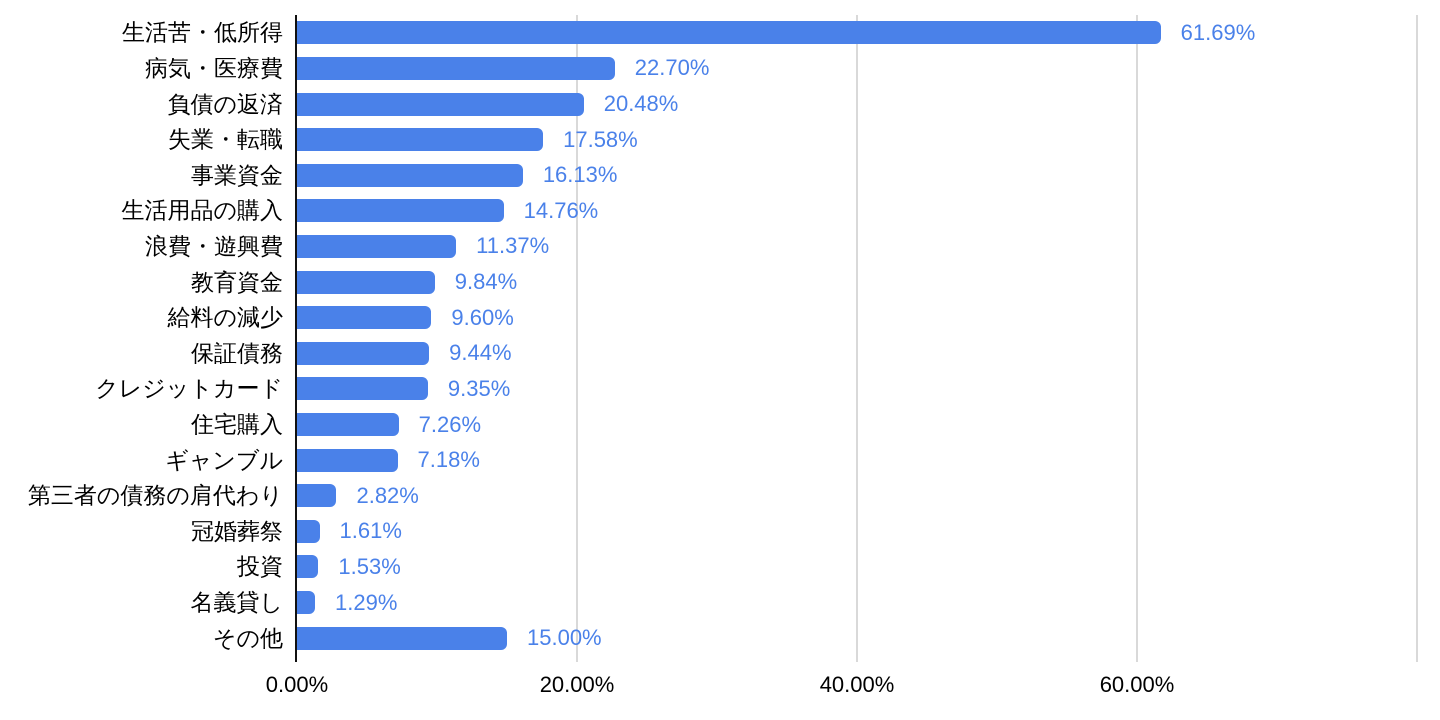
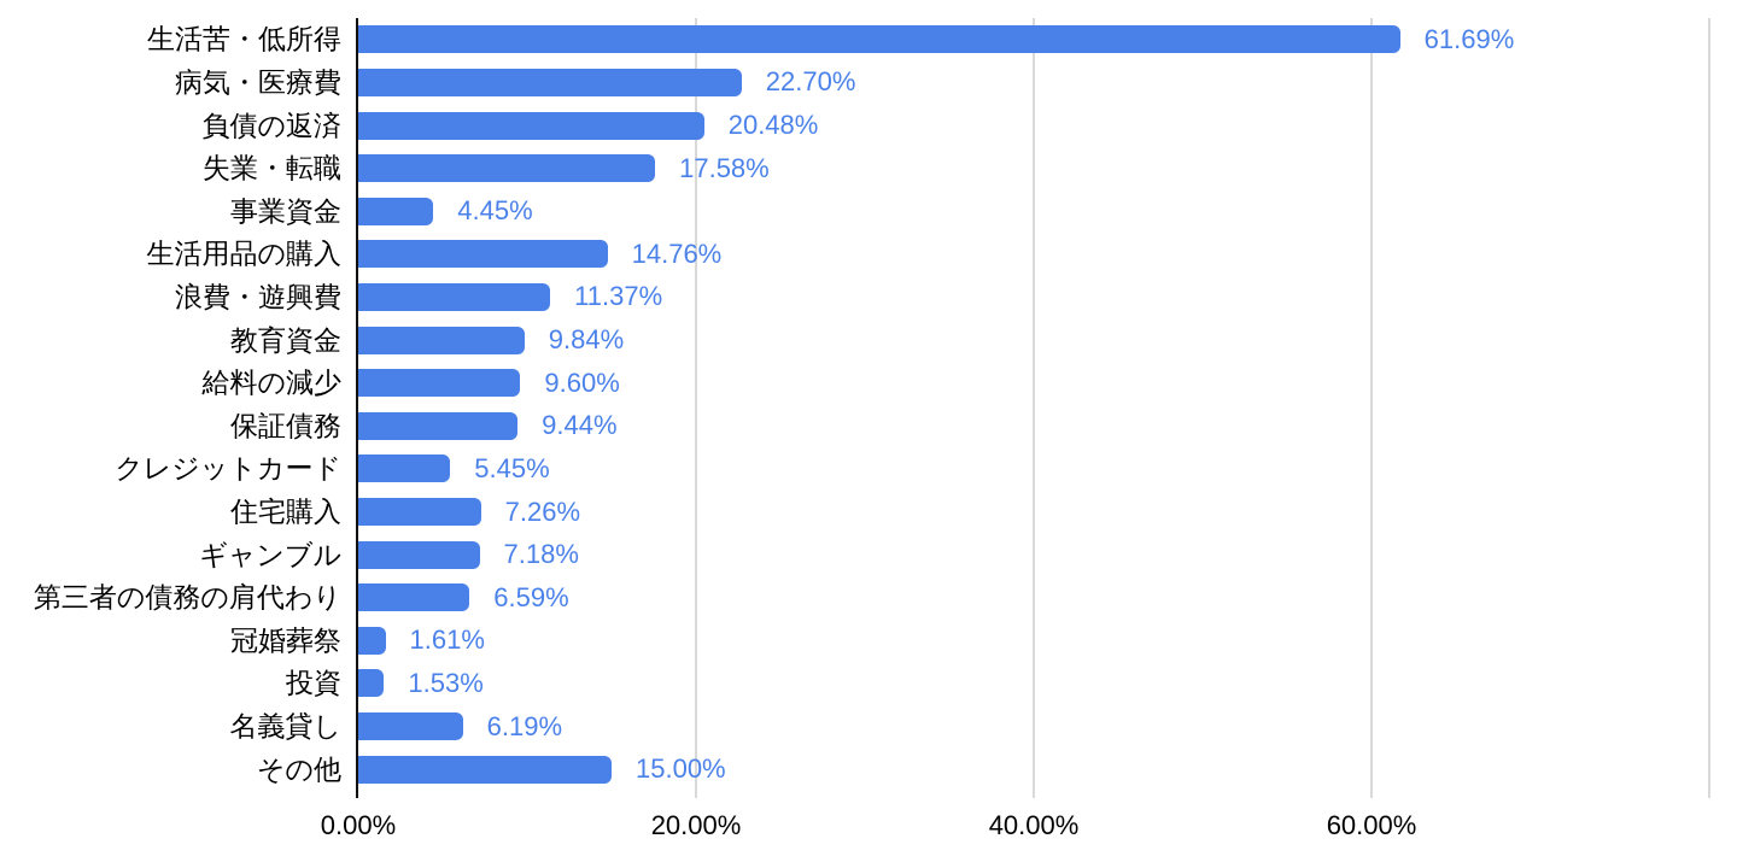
事業資金: 16.13% -> 4.45%
クレジットカード: 9.35% -> 5.45%
第三者の債務の肩代わり: 2.82% -> 6.59%
名義貸し: 1.29% -> 6.19%
